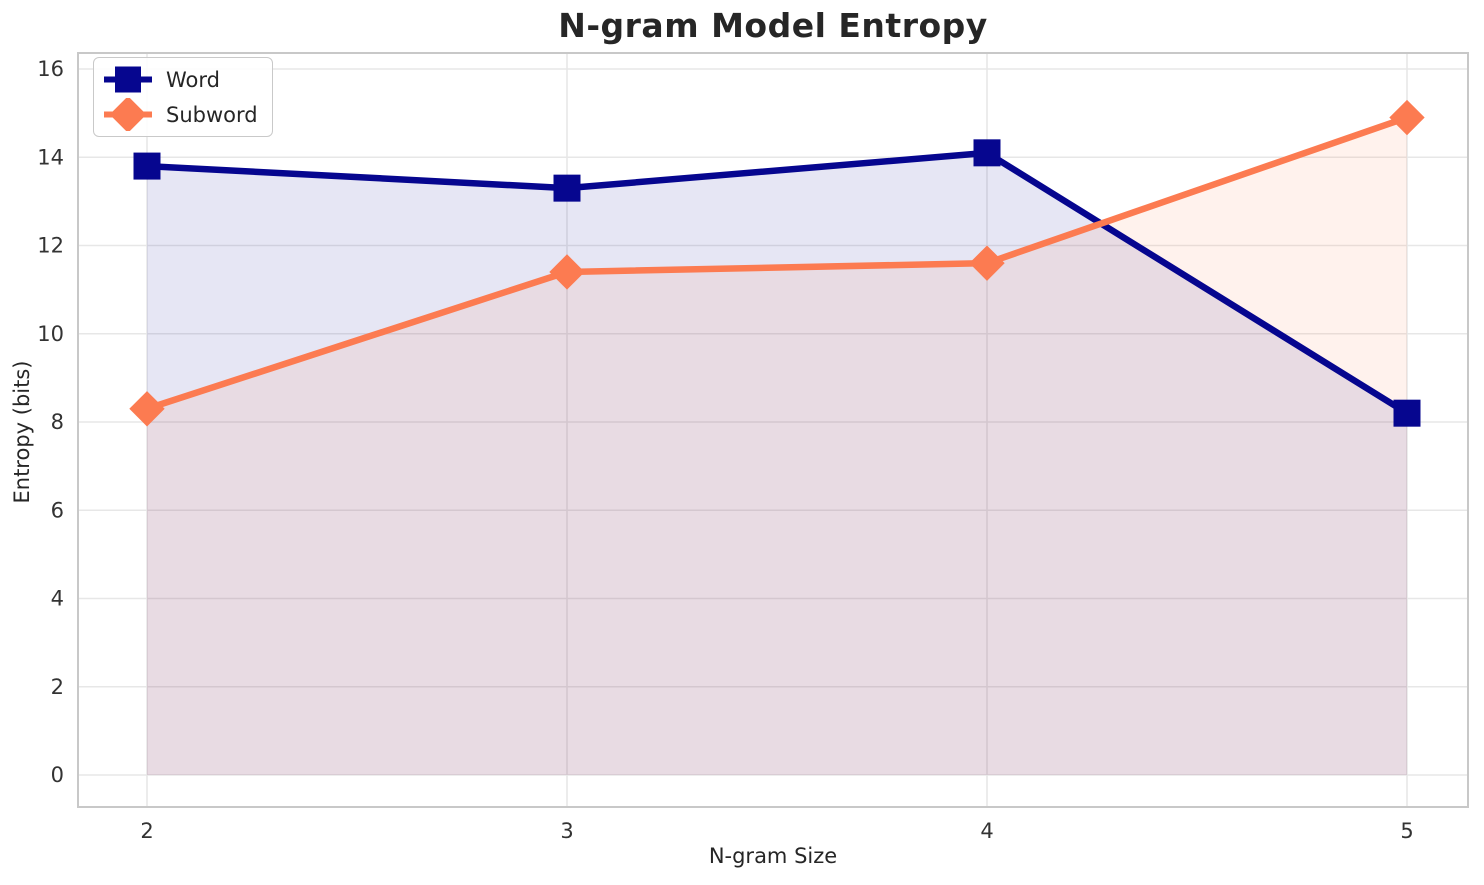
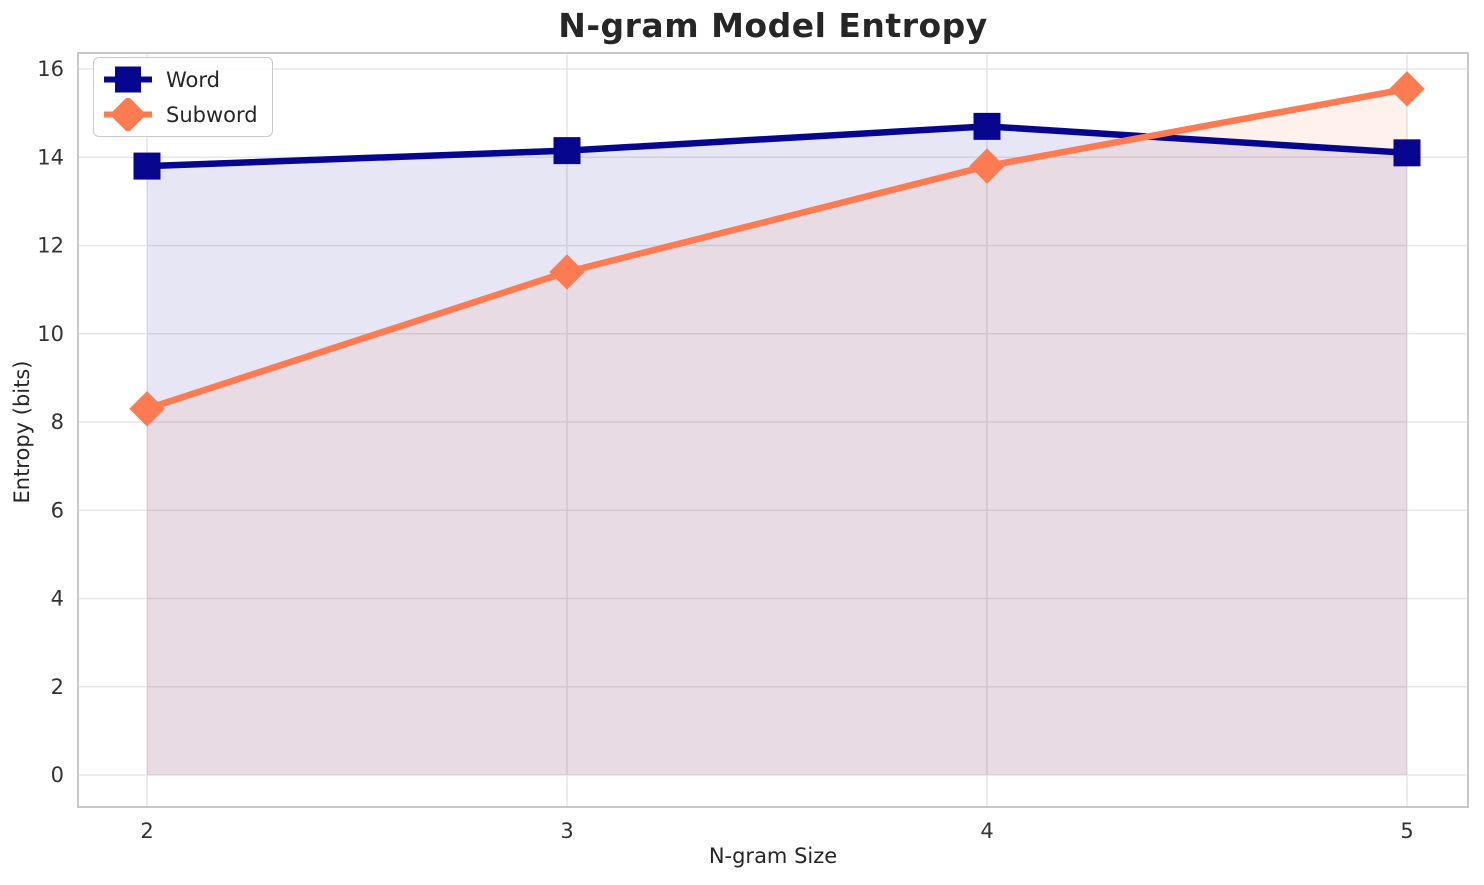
Word/3: 13.3 -> 14.2
Word/4: 14.1 -> 14.7
Subword/4: 11.6 -> 13.8
Word/5: 8.2 -> 14.1
Subword/5: 14.9 -> 15.6
